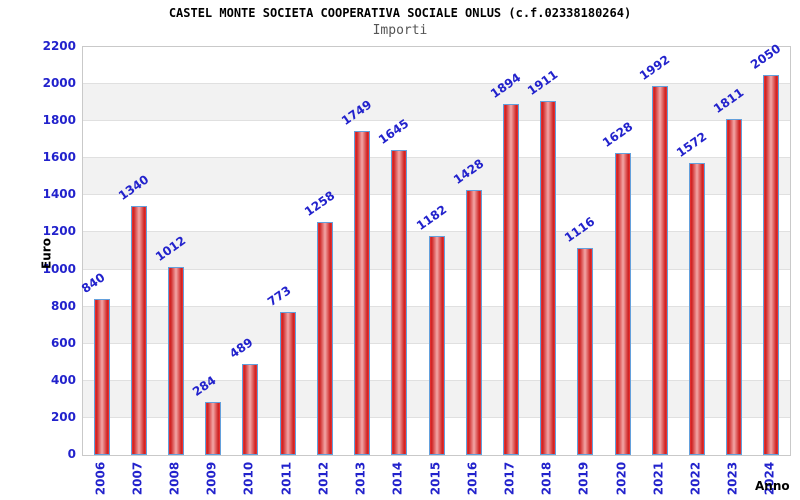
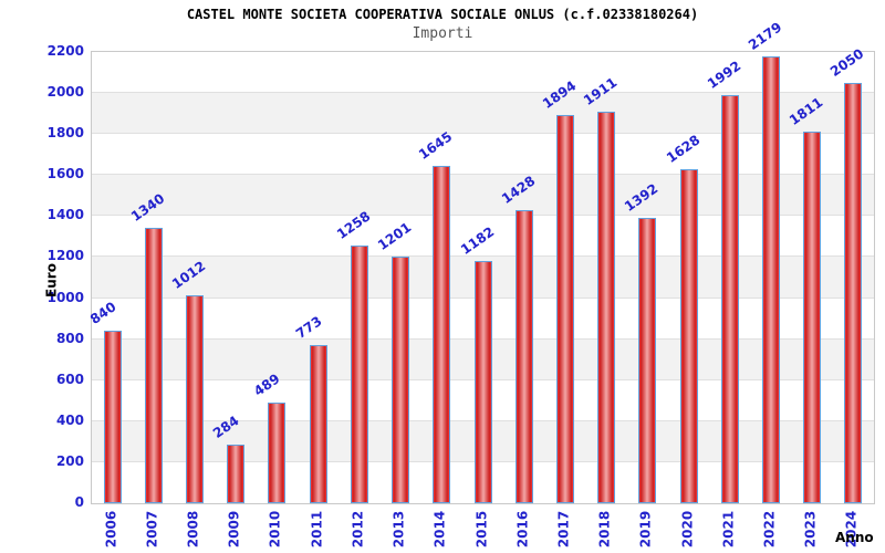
2013: 1749 -> 1201
2019: 1116 -> 1392
2022: 1572 -> 2179
